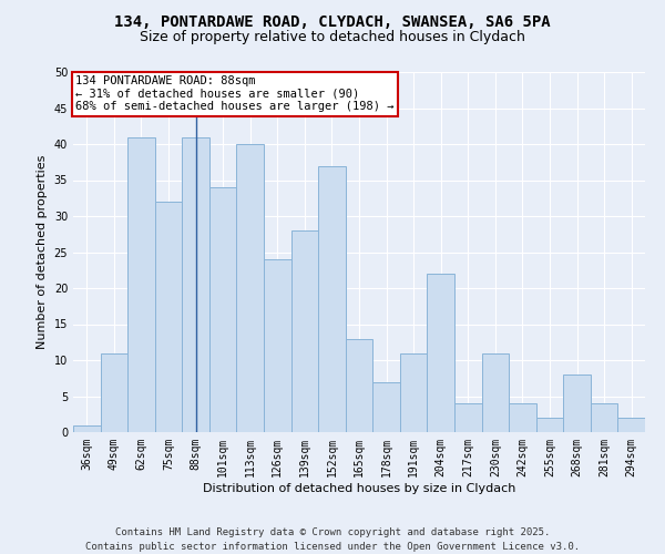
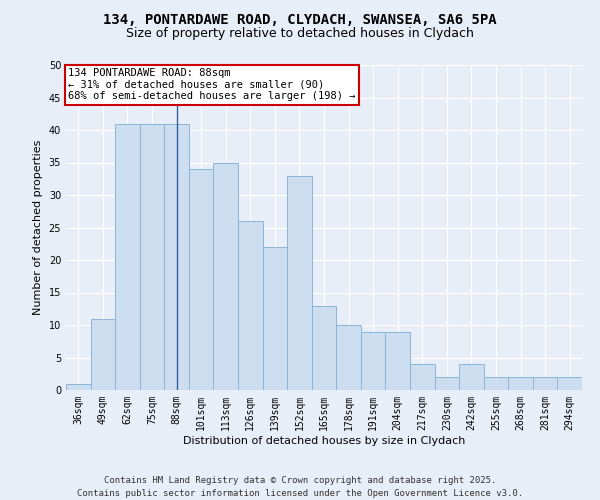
75sqm: 32 -> 41
113sqm: 40 -> 35
126sqm: 24 -> 26
139sqm: 28 -> 22
152sqm: 37 -> 33
178sqm: 7 -> 10
191sqm: 11 -> 9
204sqm: 22 -> 9
230sqm: 11 -> 2
268sqm: 8 -> 2
281sqm: 4 -> 2
